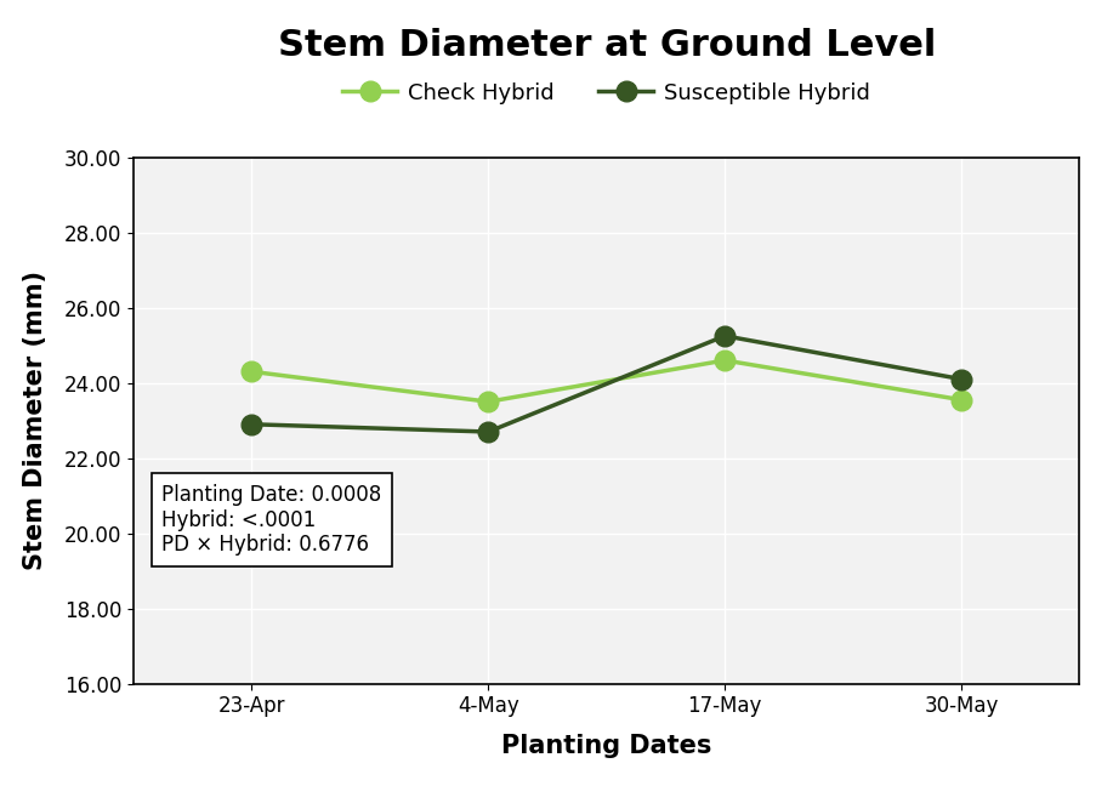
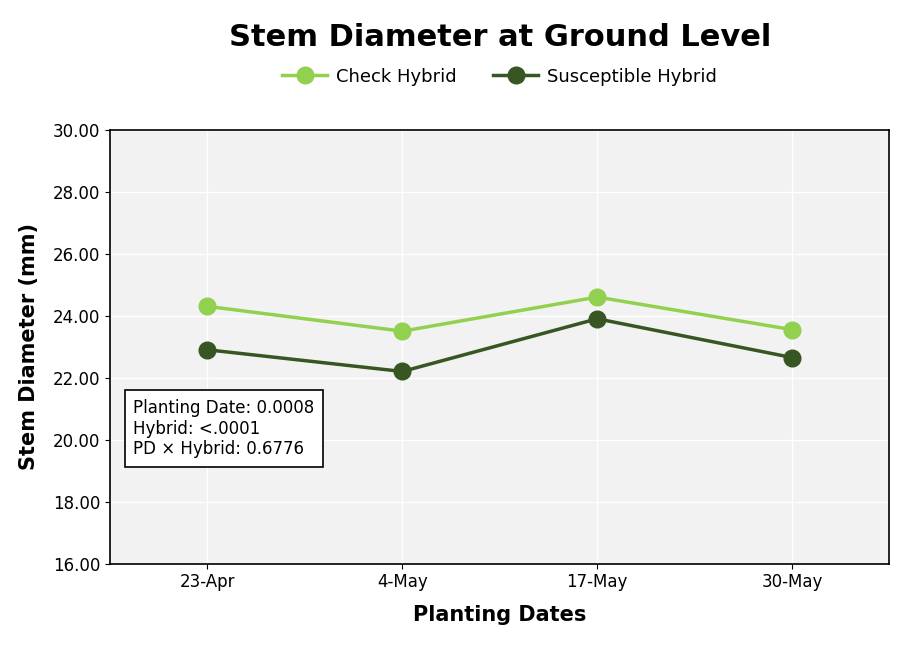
Susceptible Hybrid/4-May: 22.70 -> 22.20
Susceptible Hybrid/17-May: 25.25 -> 23.90
Susceptible Hybrid/30-May: 24.10 -> 22.65
